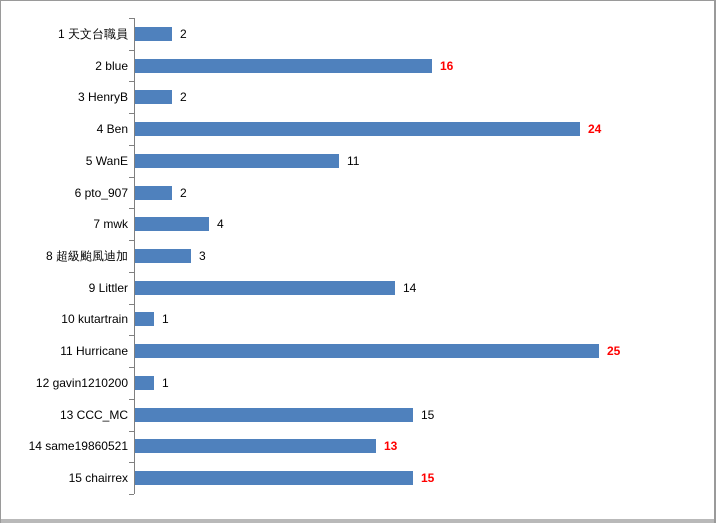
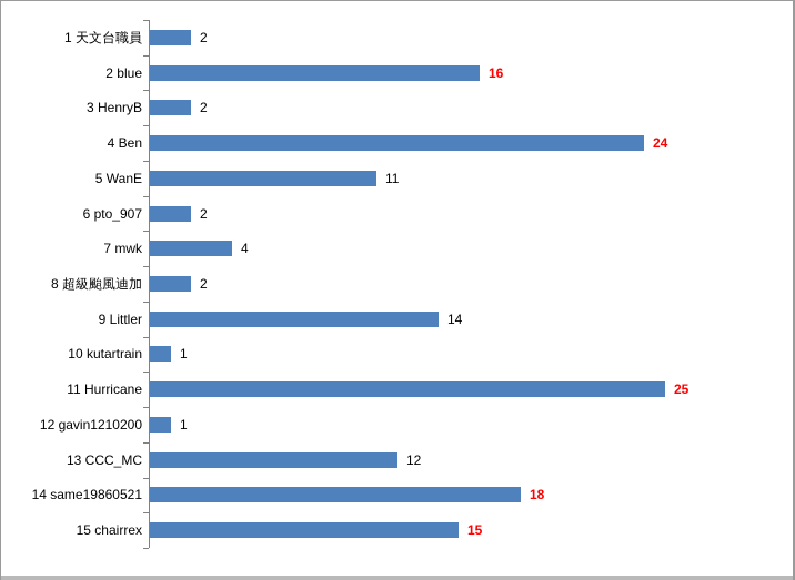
8 超級颱風迪加: 3 -> 2
13 CCC_MC: 15 -> 12
14 same19860521: 13 -> 18
